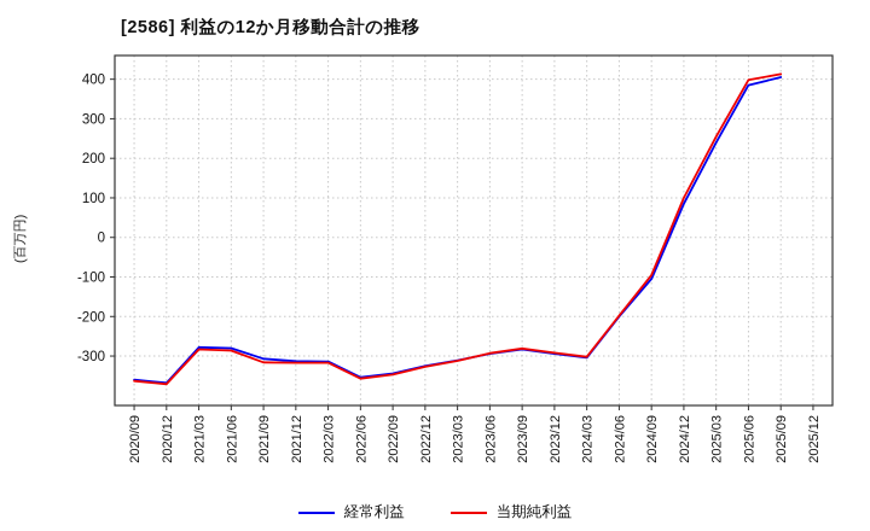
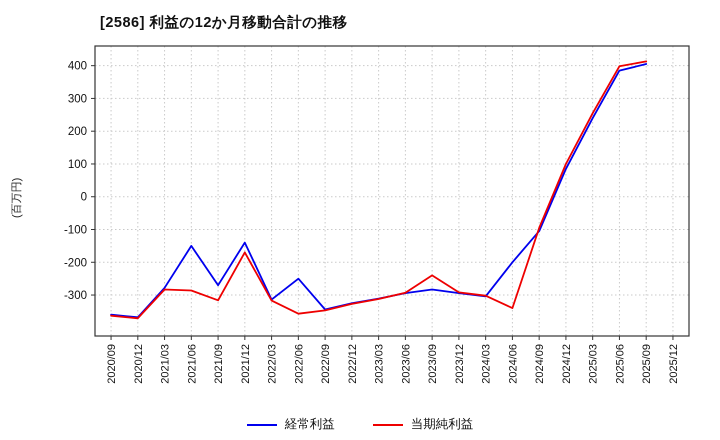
経常利益/2021/06: -280 -> -150
経常利益/2021/09: -310 -> -270
経常利益/2021/12: -310 -> -140
当期純利益/2021/12: -320 -> -170
経常利益/2022/06: -350 -> -250
当期純利益/2023/09: -280 -> -240
当期純利益/2024/06: -200 -> -340
